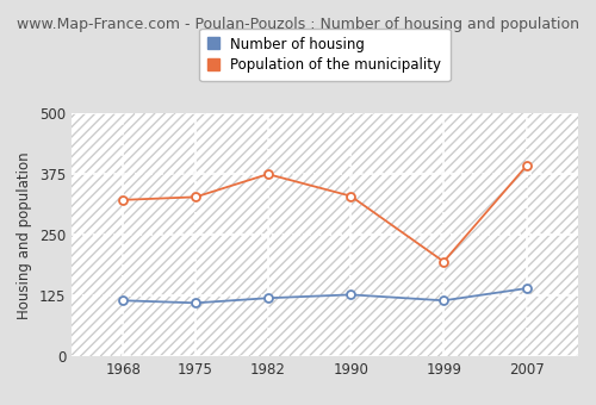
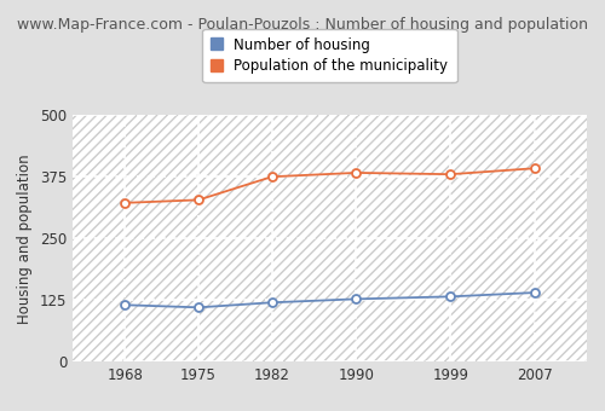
Population of the municipality/1990: 330 -> 383
Number of housing/1999: 115 -> 132
Population of the municipality/1999: 195 -> 380
